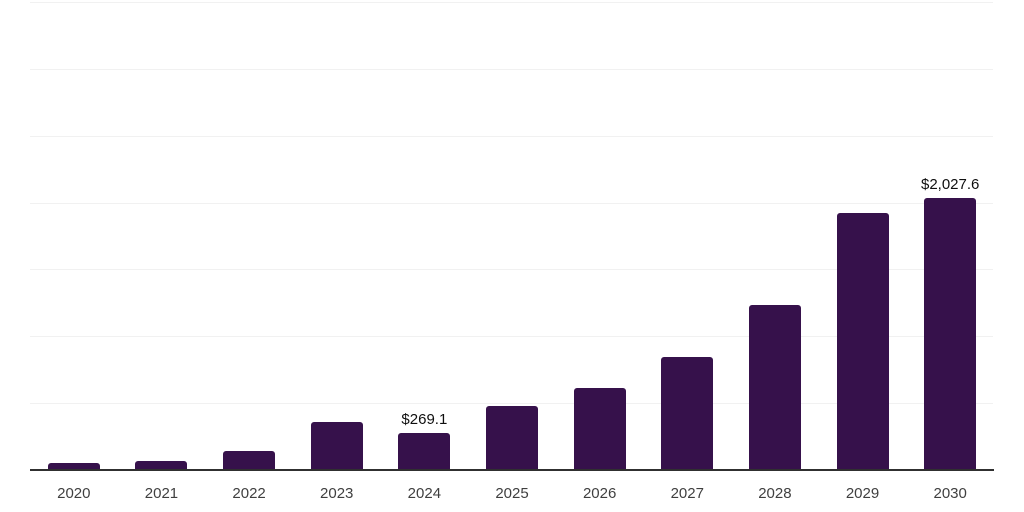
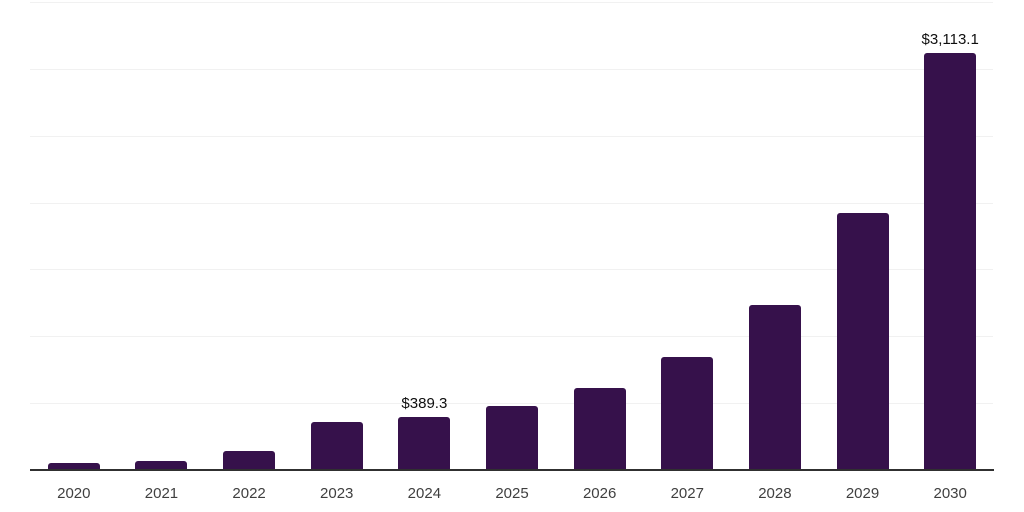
2024: $269.1 -> $389.3
2030: $2,027.6 -> $3,113.1
